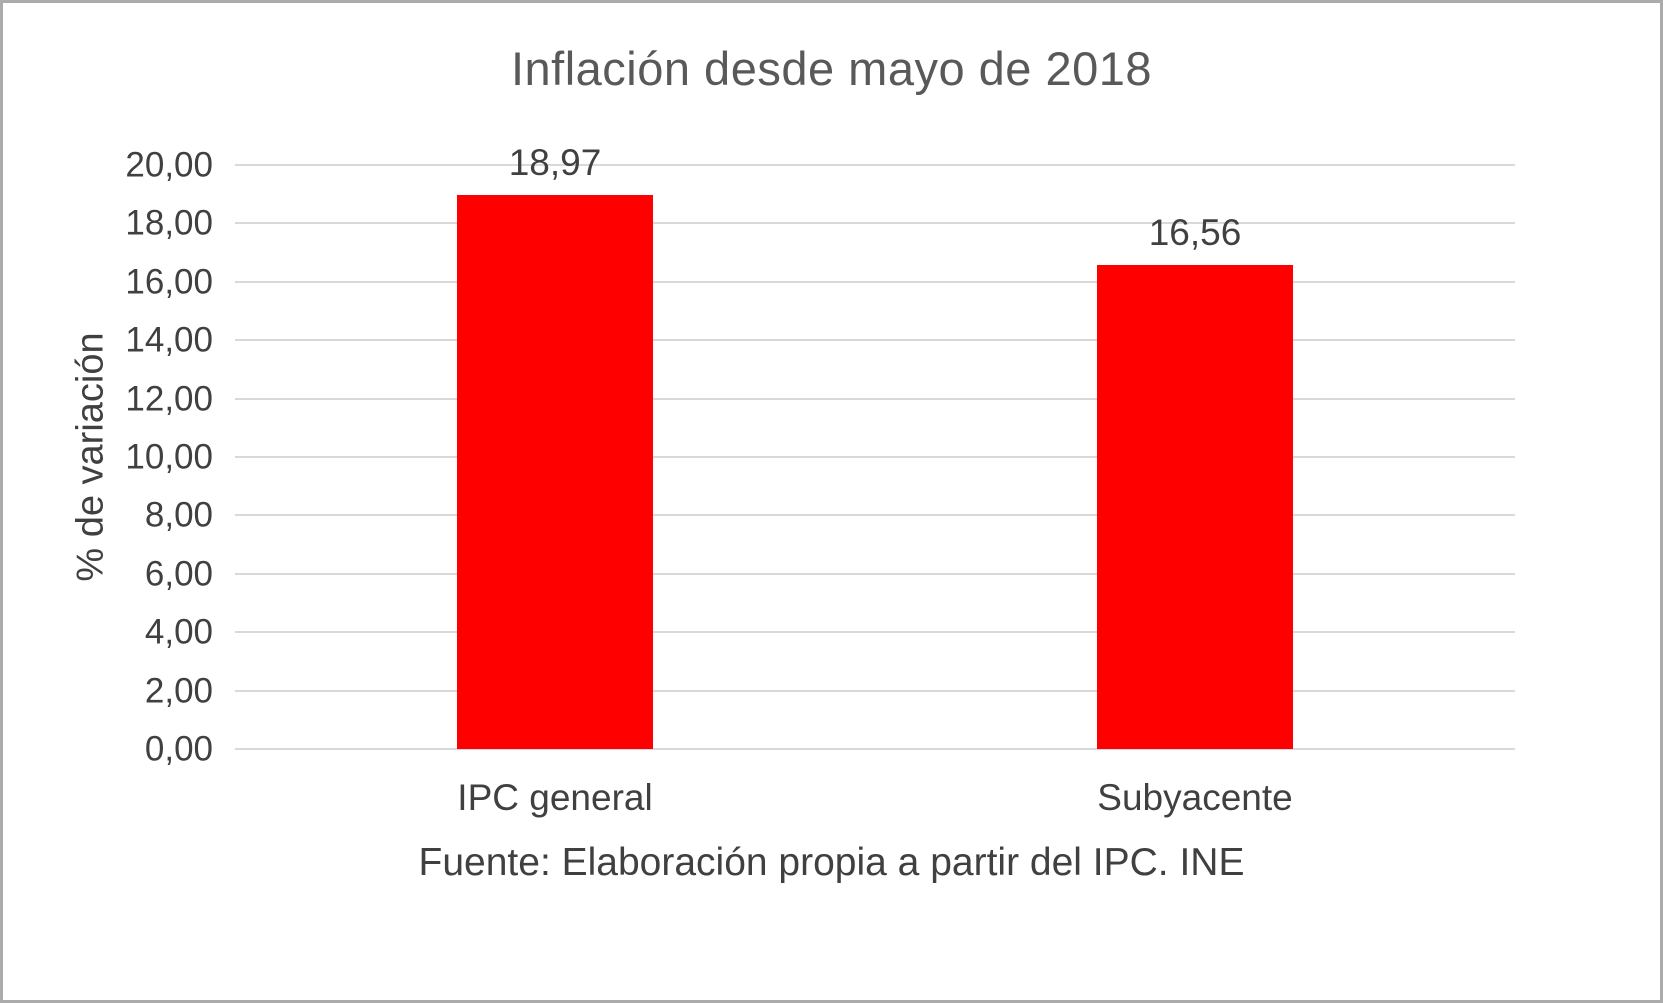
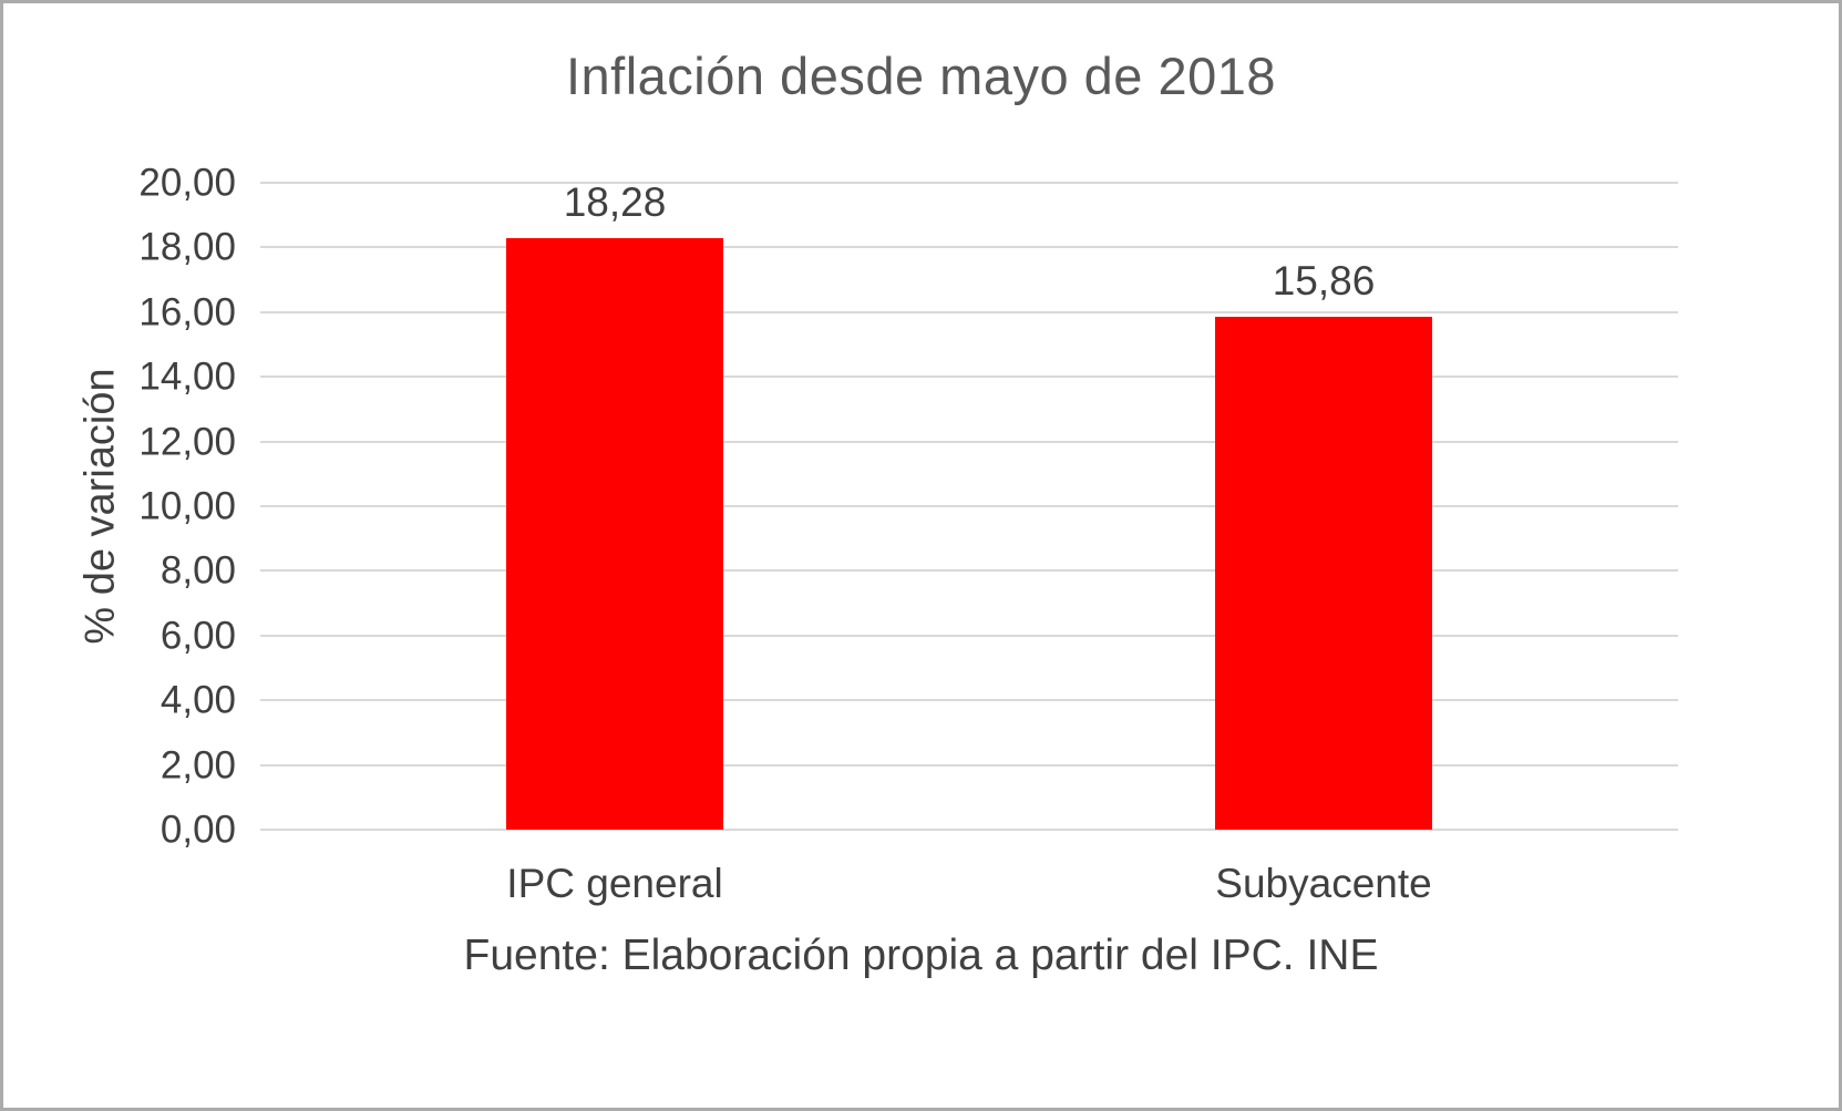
IPC general: 18,97 -> 18,28
Subyacente: 16,56 -> 15,86
